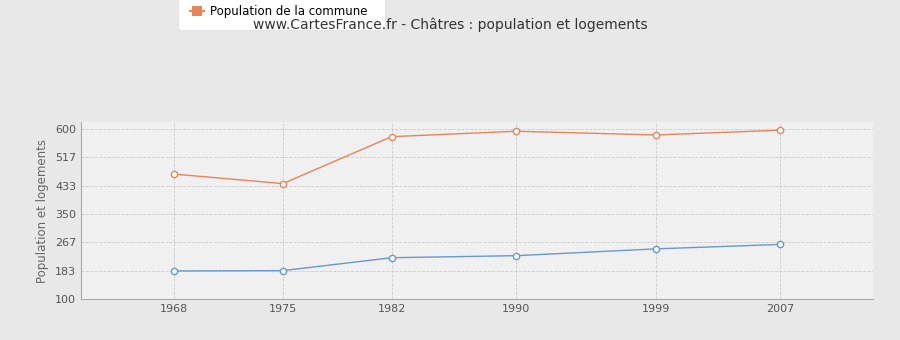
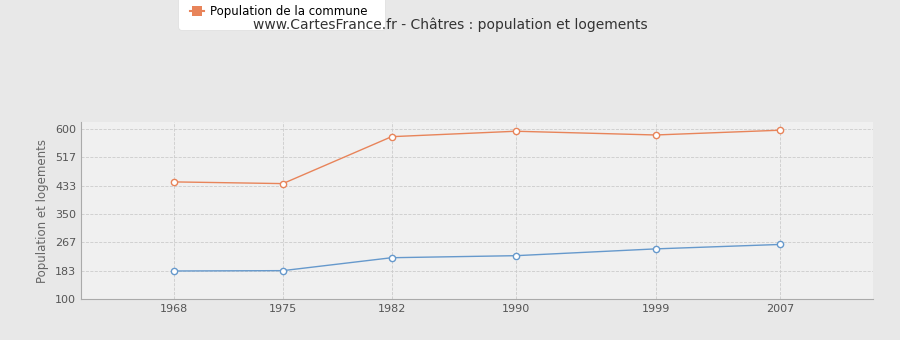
Population de la commune/1968: 468 -> 445
